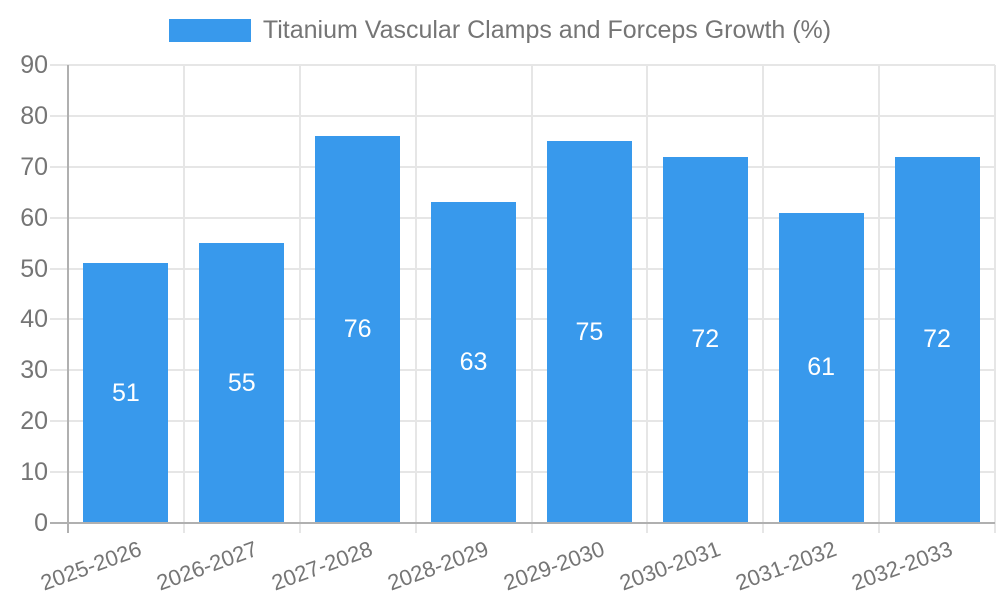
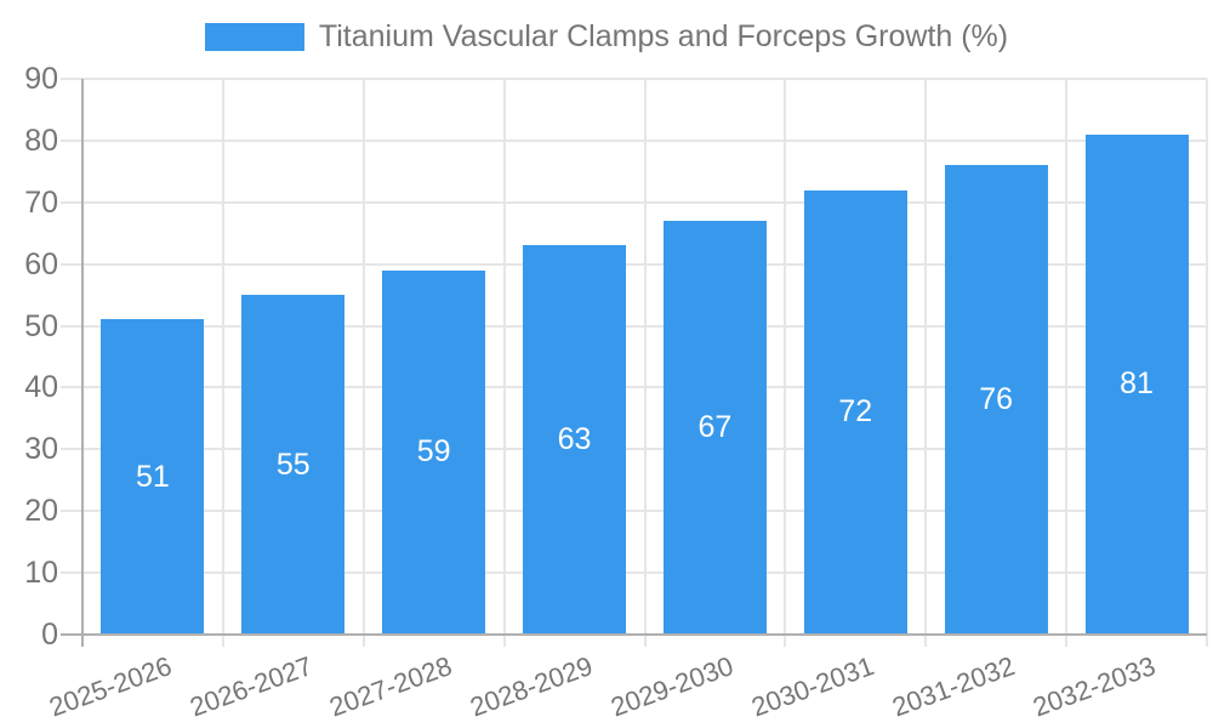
2027-2028: 76 -> 59
2029-2030: 75 -> 67
2031-2032: 61 -> 76
2032-2033: 72 -> 81
